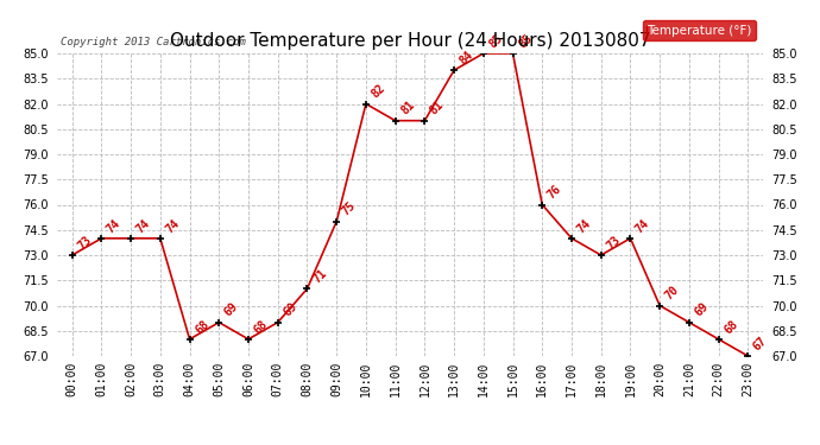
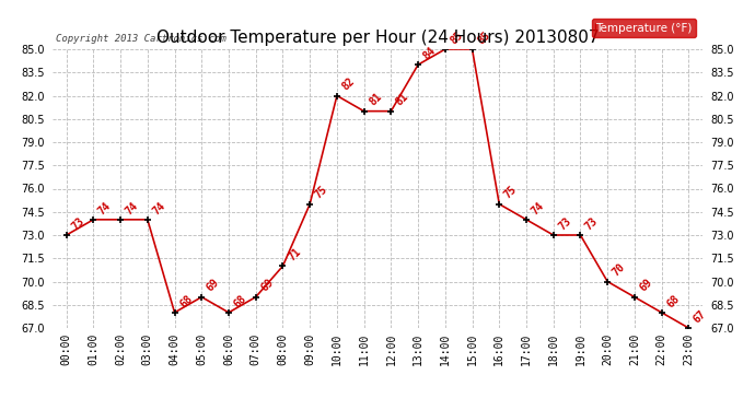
16:00: 76 -> 75
19:00: 74 -> 73
